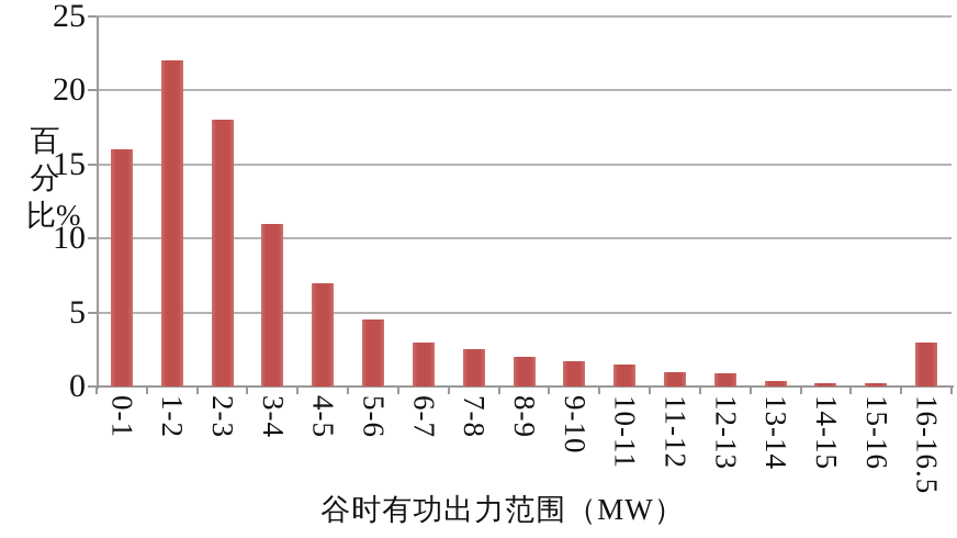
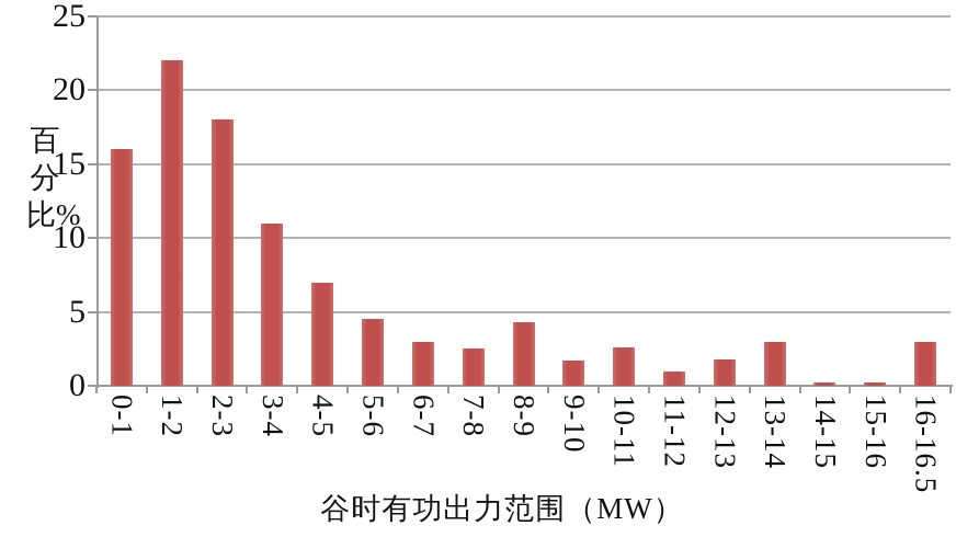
8-9: 2.0 -> 4.3
10-11: 1.5 -> 2.6
12-13: 0.9 -> 1.8
13-14: 0.4 -> 3.0
